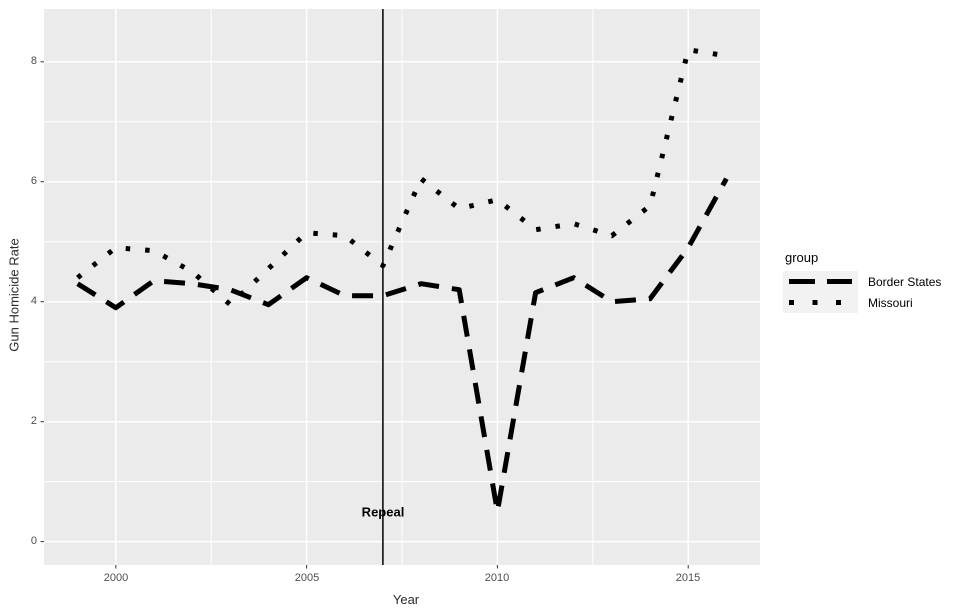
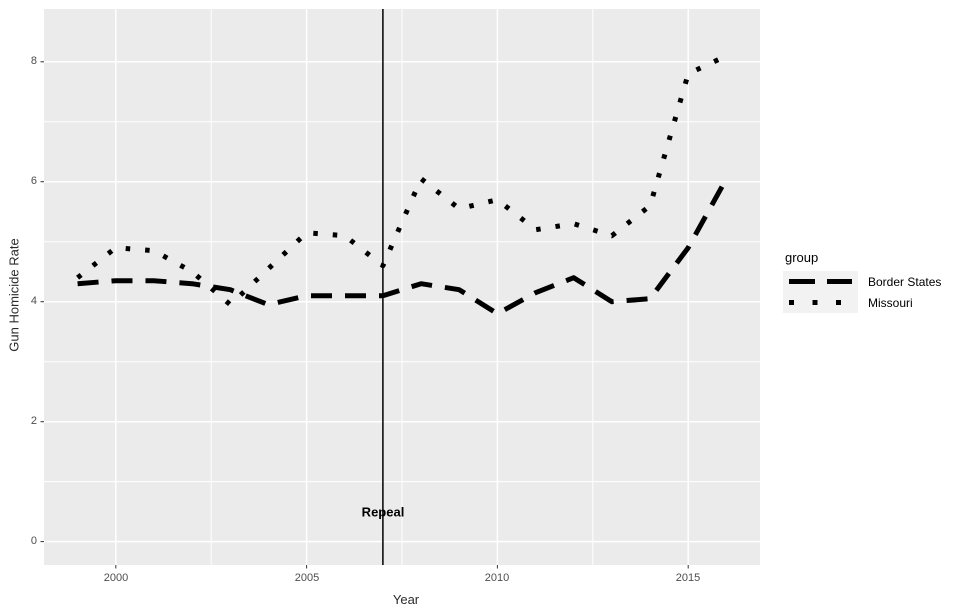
Border States/2000: 3.9 -> 4.3
Border States/2005: 4.4 -> 4.1
Border States/2010: 0.5 -> 3.8
Missouri/2015: 8.2 -> 7.8
